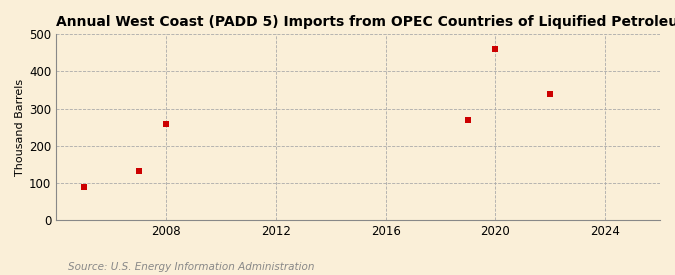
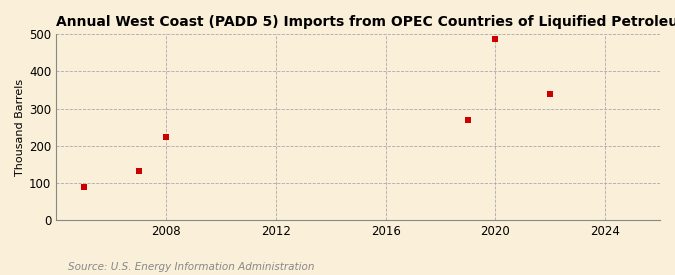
2008: 260 -> 224
2020: 460 -> 488
